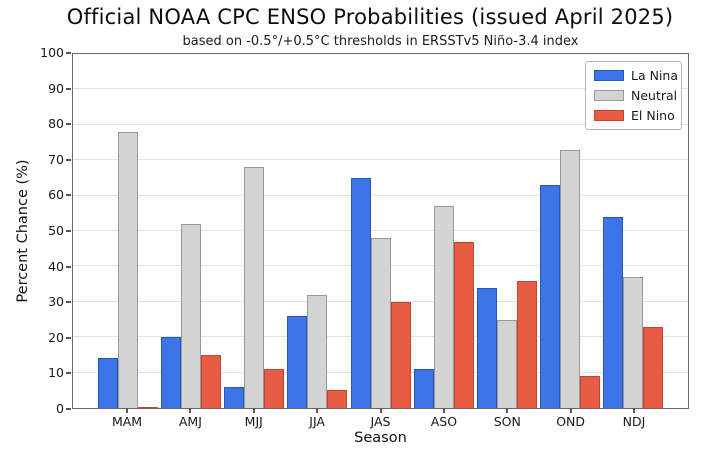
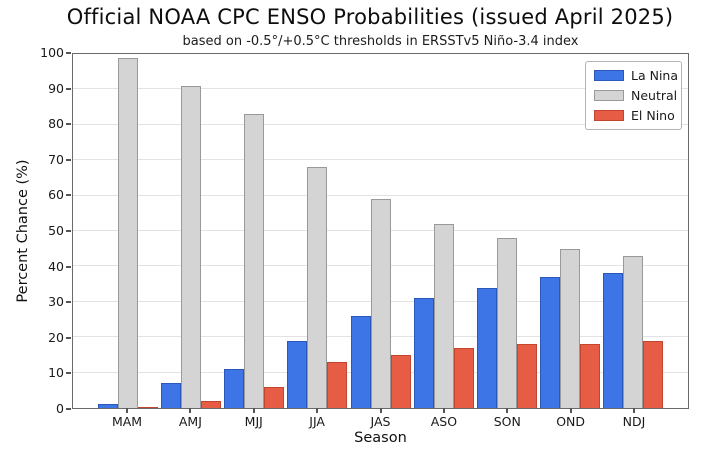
La Nina/MAM: 14 -> 1
Neutral/MAM: 78 -> 99
La Nina/AMJ: 20 -> 7
Neutral/AMJ: 52 -> 91
El Nino/AMJ: 15 -> 2
La Nina/MJJ: 6 -> 11
Neutral/MJJ: 68 -> 83
El Nino/MJJ: 11 -> 6
La Nina/JJA: 26 -> 19
Neutral/JJA: 32 -> 68
El Nino/JJA: 5 -> 13
La Nina/JAS: 65 -> 26
Neutral/JAS: 48 -> 59
El Nino/JAS: 30 -> 15
La Nina/ASO: 11 -> 31
Neutral/ASO: 57 -> 52
El Nino/ASO: 47 -> 17
Neutral/SON: 25 -> 48
El Nino/SON: 36 -> 18
La Nina/OND: 63 -> 37
Neutral/OND: 73 -> 45
El Nino/OND: 9 -> 18
La Nina/NDJ: 54 -> 38
Neutral/NDJ: 37 -> 43
El Nino/NDJ: 23 -> 19
